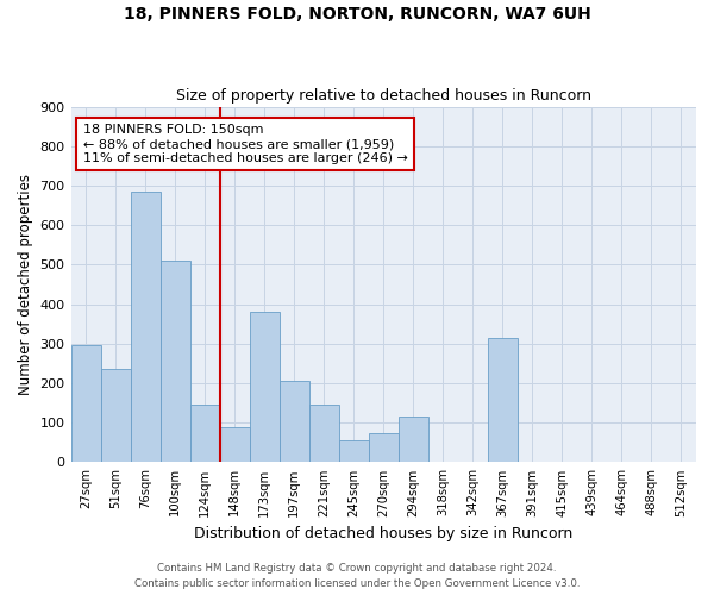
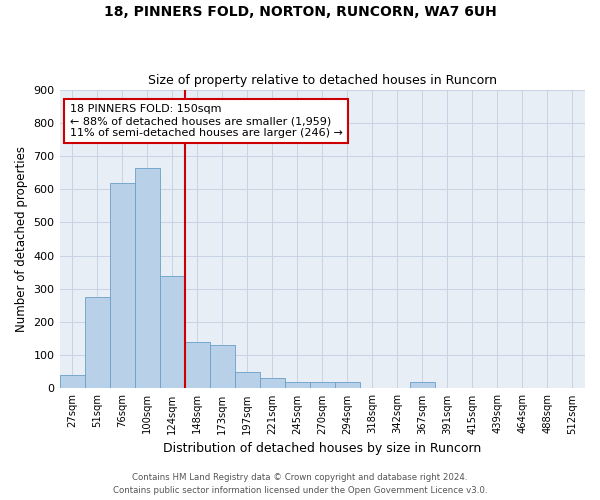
27sqm: 295 -> 40
51sqm: 235 -> 275
76sqm: 685 -> 620
100sqm: 510 -> 665
124sqm: 145 -> 340
148sqm: 90 -> 140
173sqm: 380 -> 130
197sqm: 205 -> 50
221sqm: 145 -> 30
245sqm: 55 -> 20
270sqm: 75 -> 20
294sqm: 115 -> 20
367sqm: 315 -> 20
